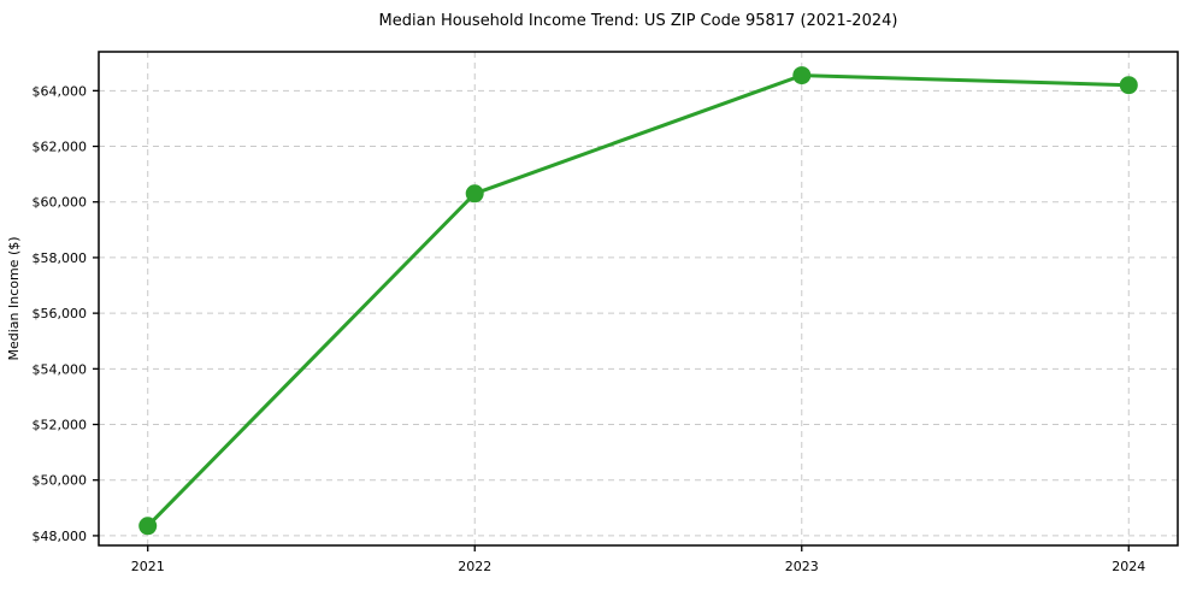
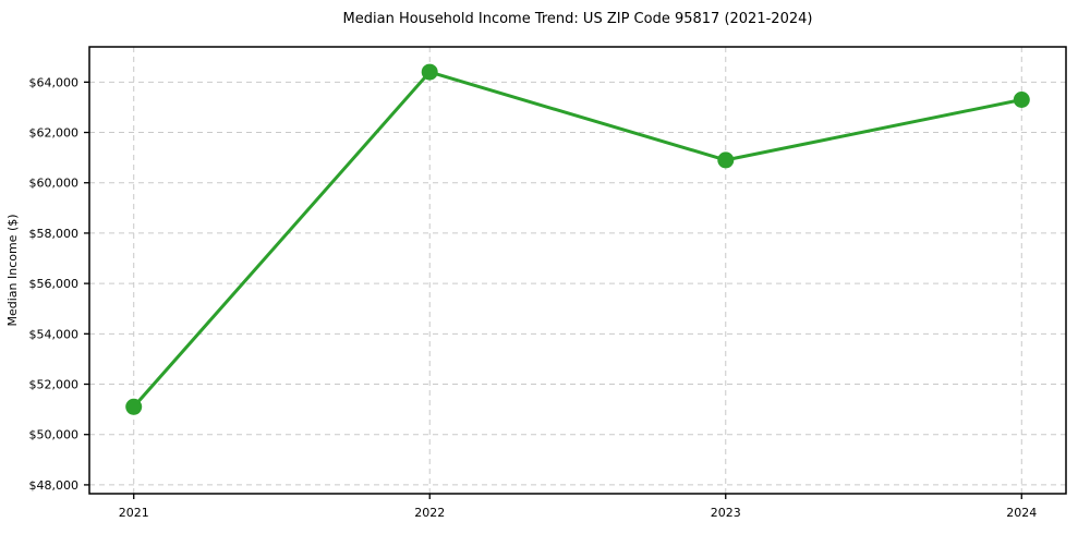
2021: $48400 -> $51100
2022: $60300 -> $64400
2023: $64600 -> $60900
2024: $64200 -> $63300
